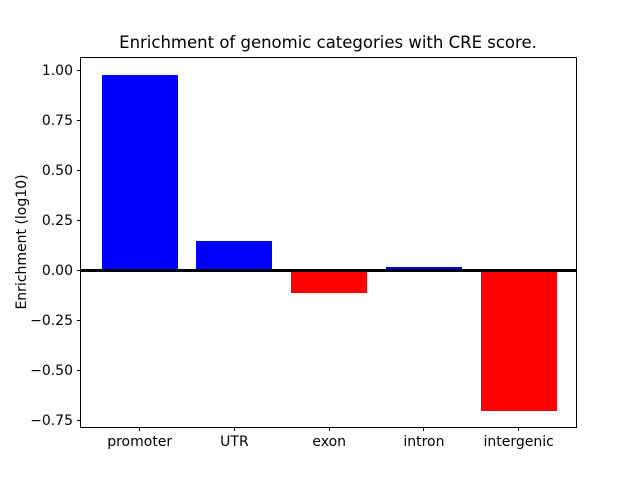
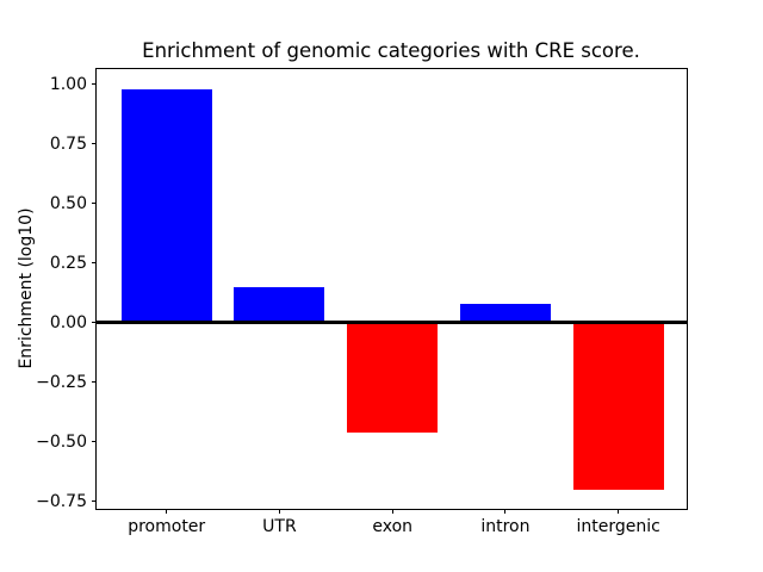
exon: -0.11 -> -0.46
intron: 0.02 -> 0.08
